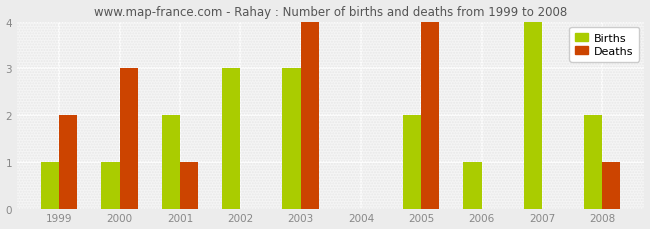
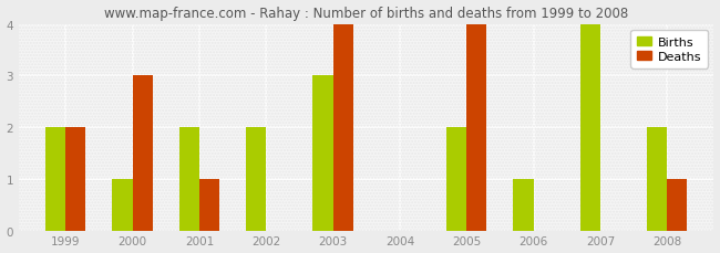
Births/1999: 1 -> 2
Births/2002: 3 -> 2
